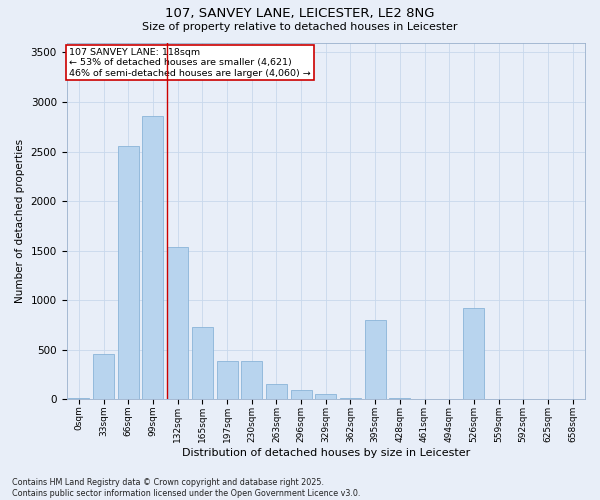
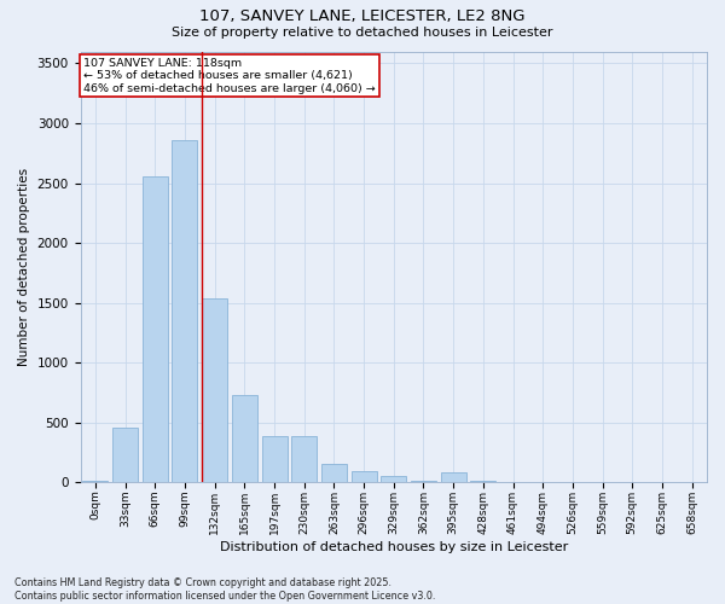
395sqm: 800 -> 80
526sqm: 920 -> 0
